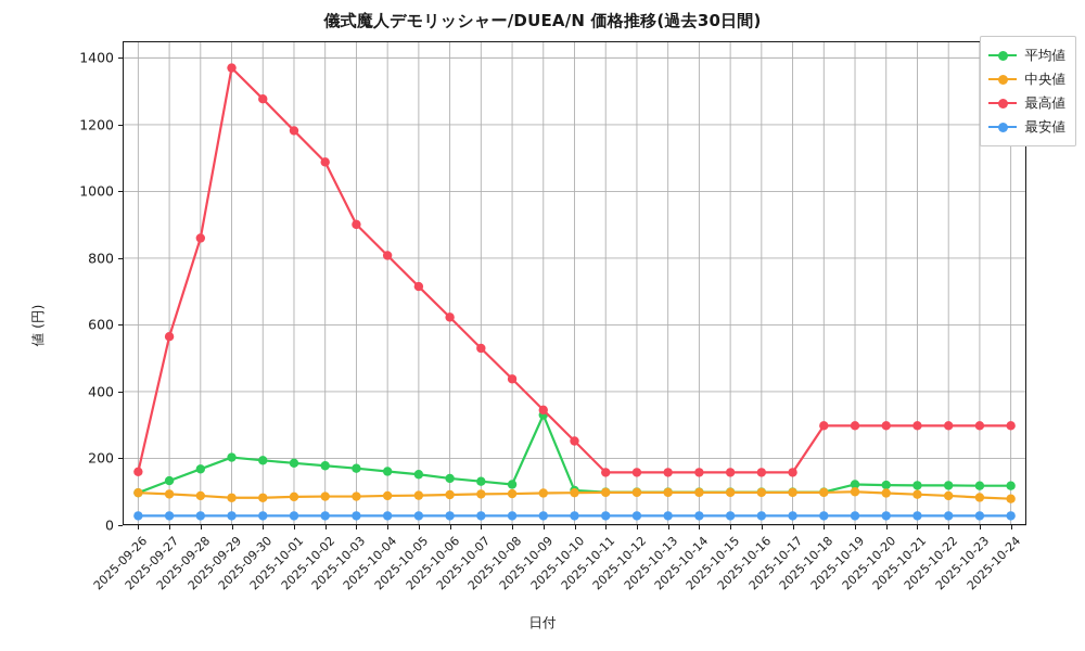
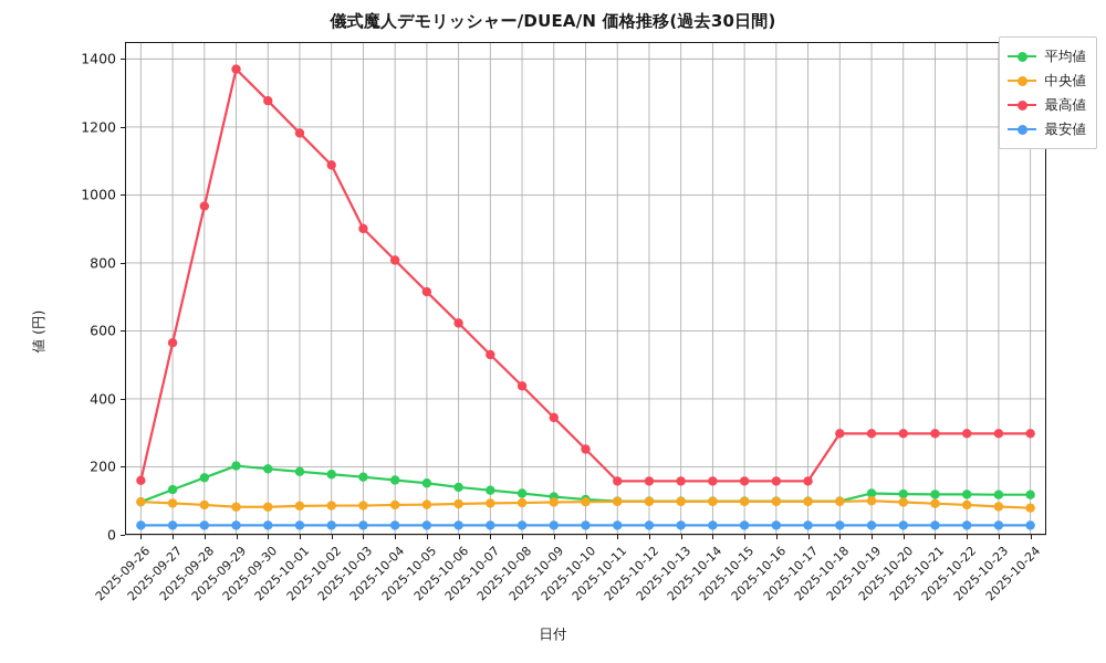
最高値/2025-09-28: 860 -> 970
平均値/2025-10-09: 330 -> 110
